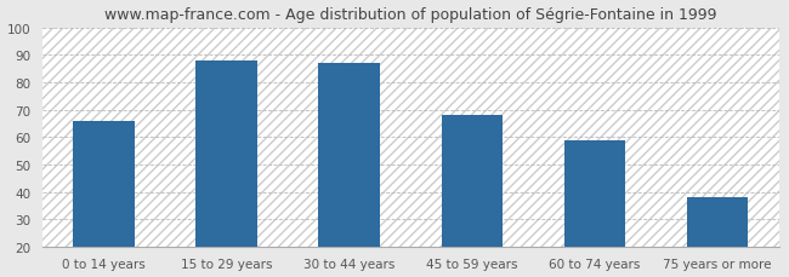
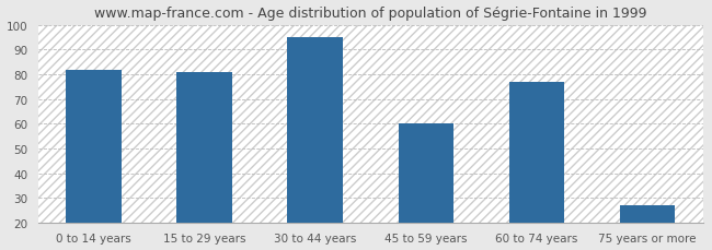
0 to 14 years: 66 -> 82
15 to 29 years: 88 -> 81
30 to 44 years: 87 -> 95
45 to 59 years: 68 -> 60
60 to 74 years: 59 -> 77
75 years or more: 38 -> 27
